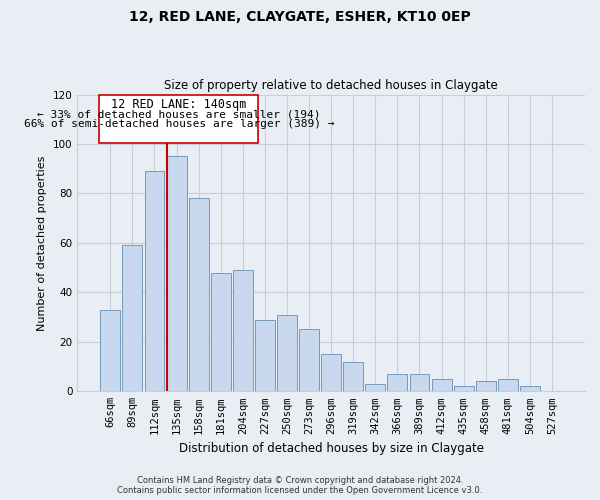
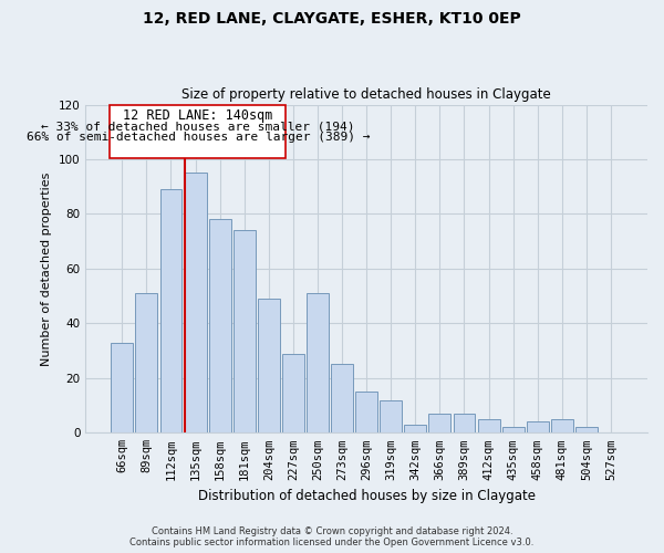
89sqm: 59 -> 51
181sqm: 48 -> 74
250sqm: 31 -> 51
